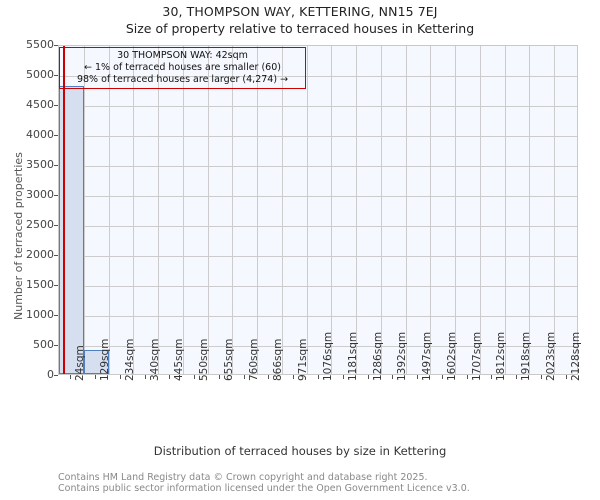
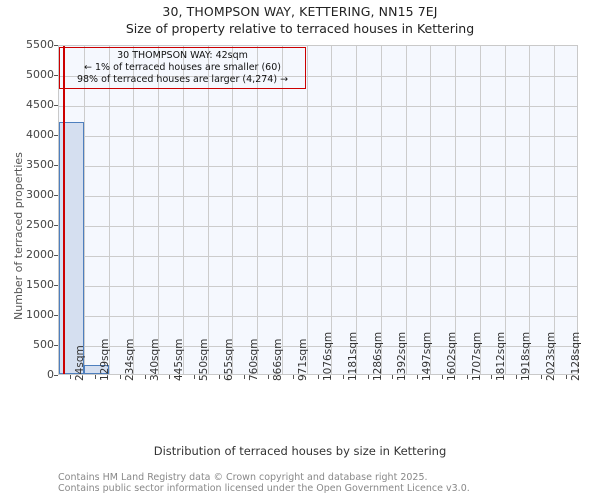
24sqm: 4800 -> 4200
129sqm: 400 -> 200
